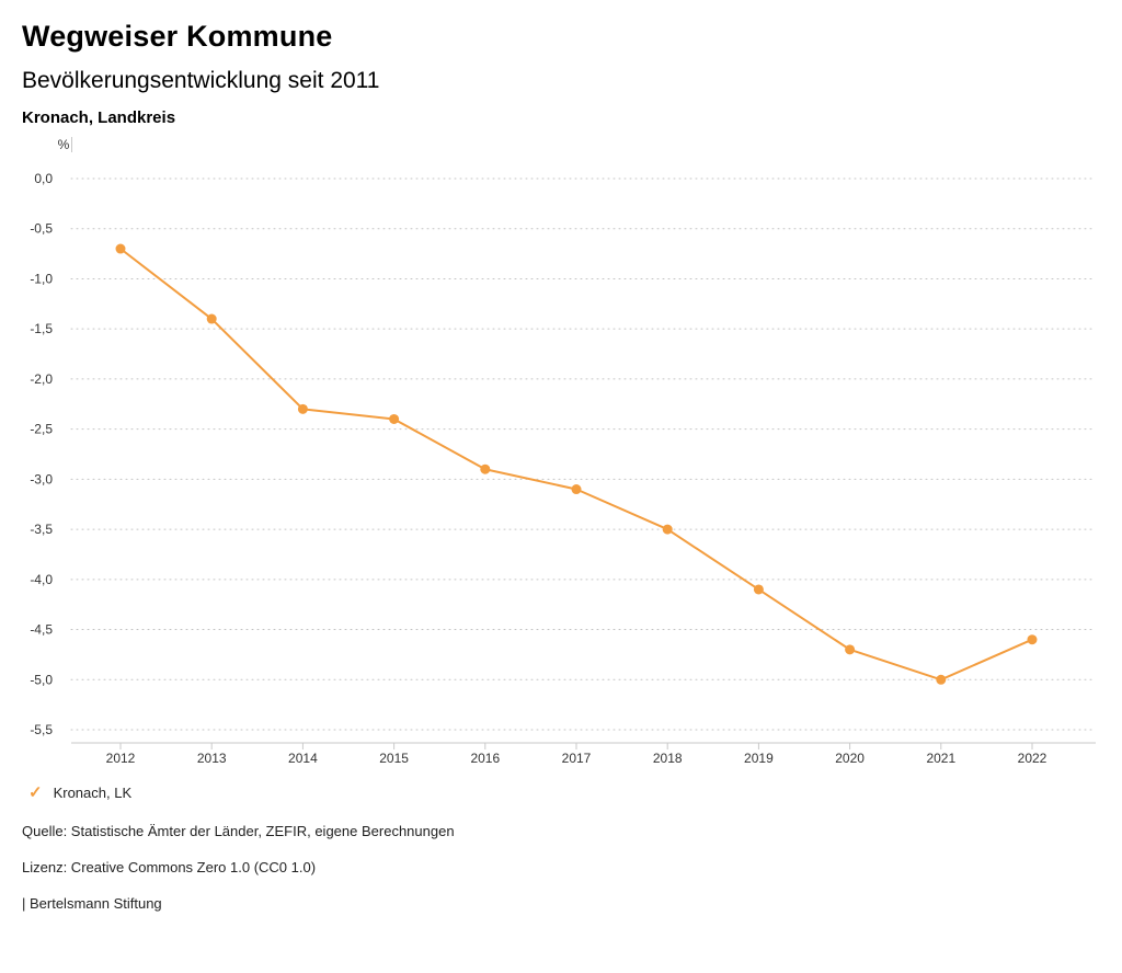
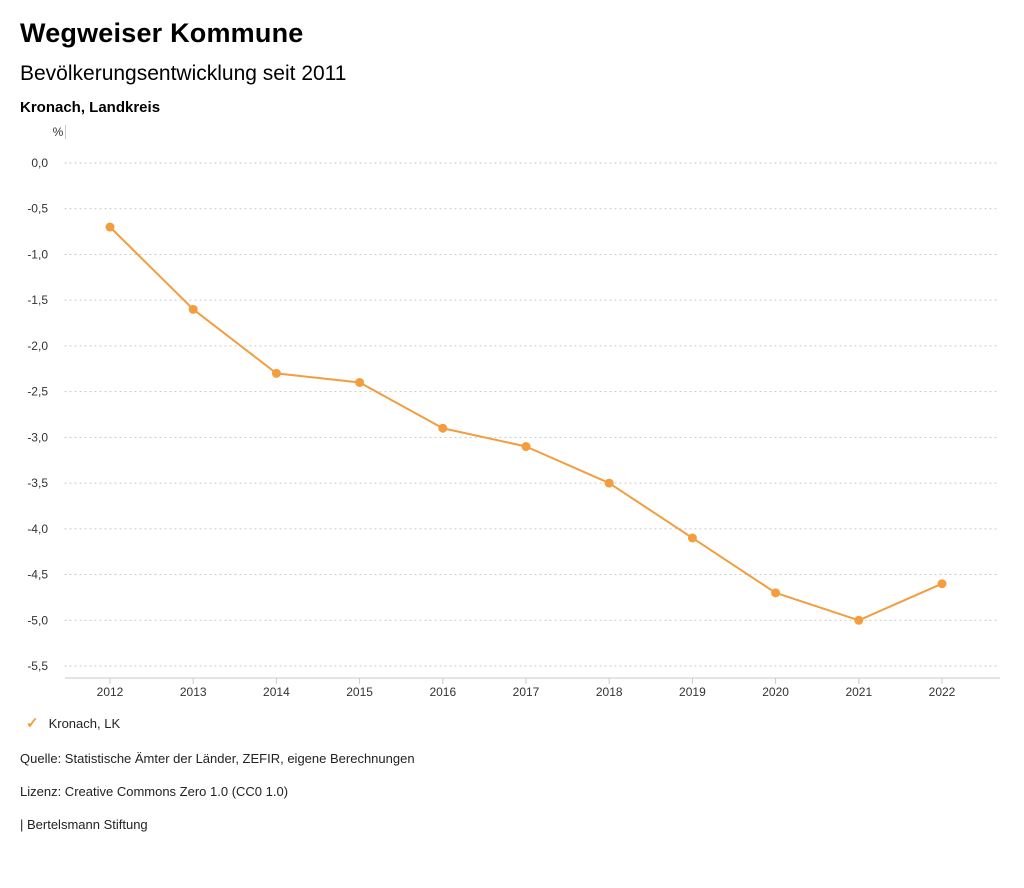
2013: -1,4 -> -1,6
